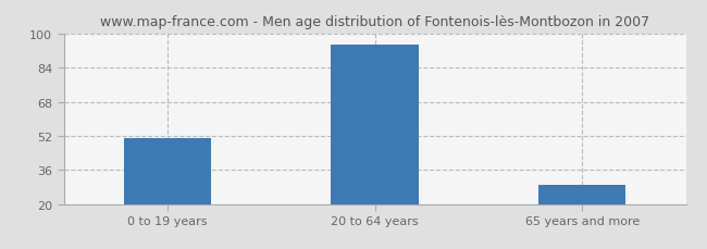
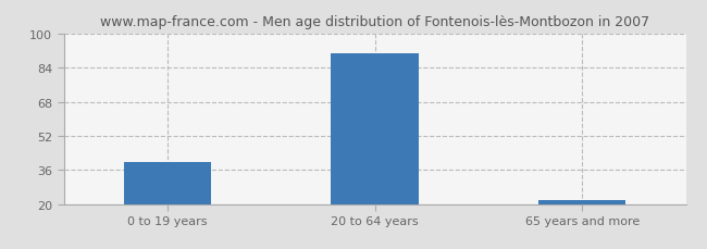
0 to 19 years: 51 -> 40
20 to 64 years: 95 -> 91
65 years and more: 29 -> 22
